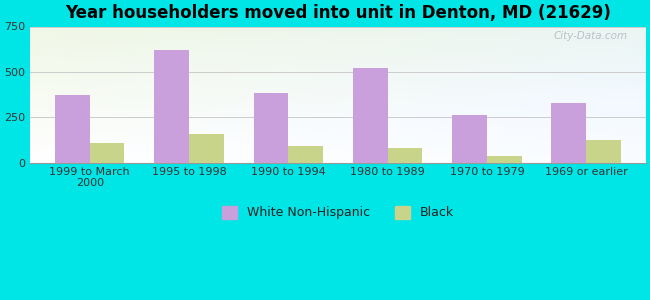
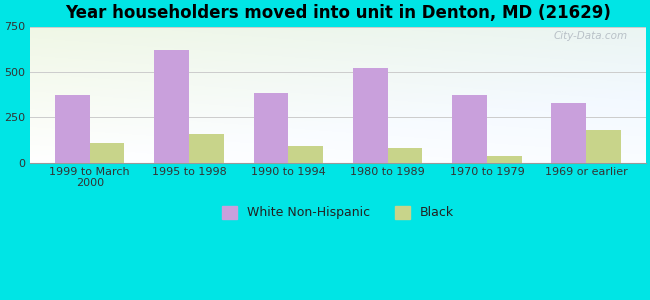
White Non-Hispanic/1970 to 1979: 260 -> 370
Black/1969 or earlier: 120 -> 180
